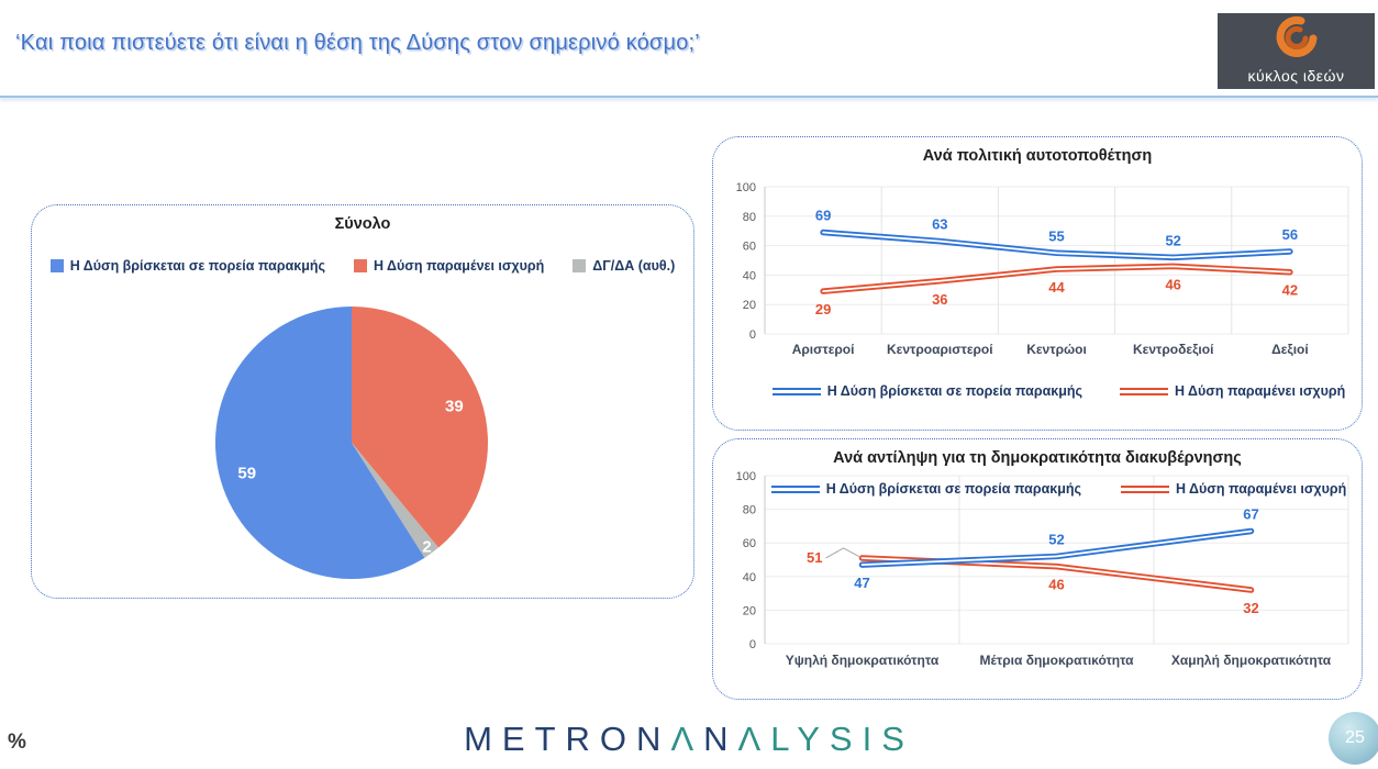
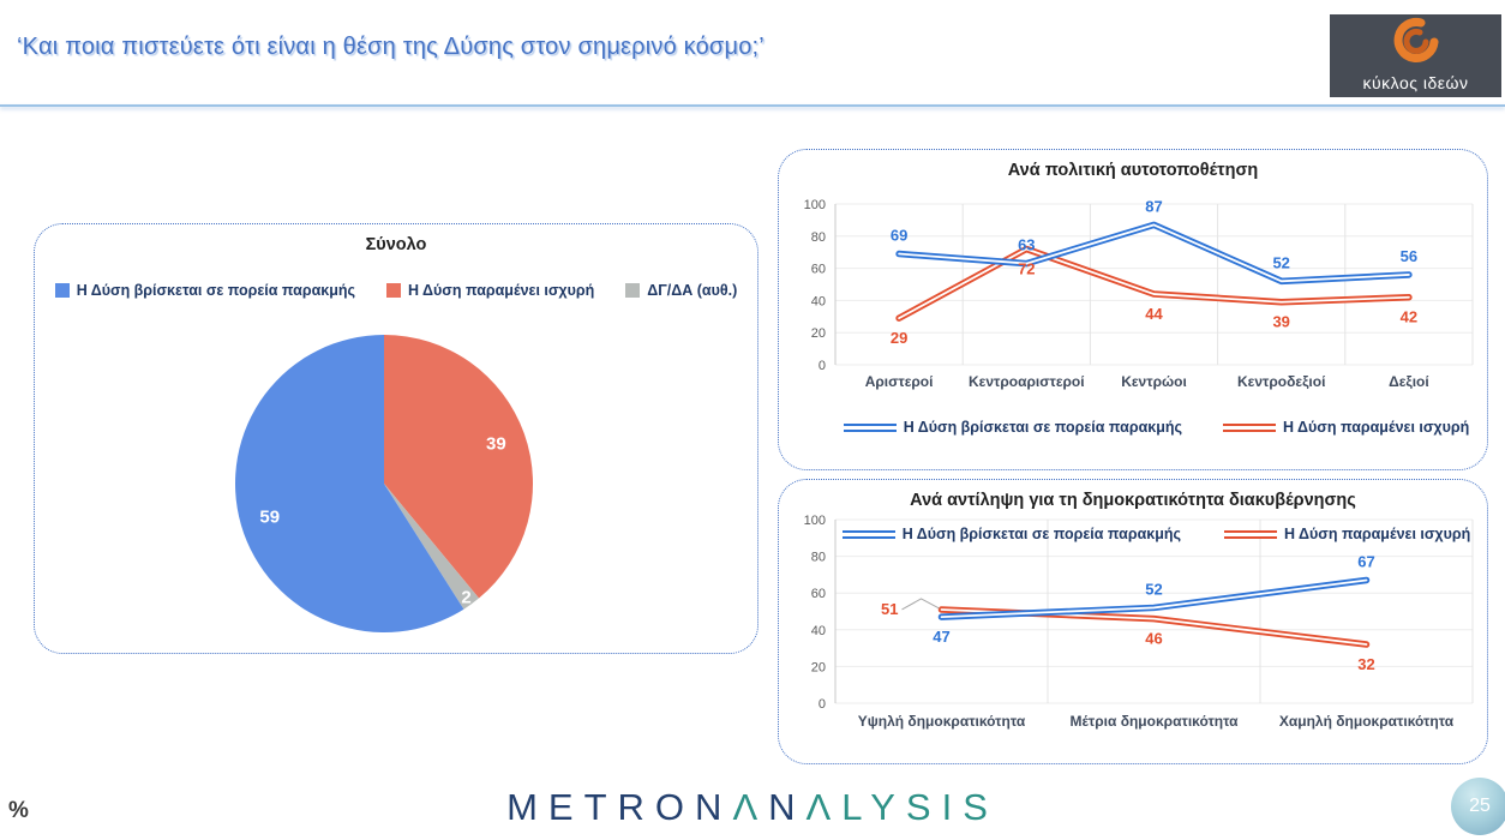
Ανά πολιτική αυτοτοποθέτηση/Η Δύση παραμένει ισχυρή/Κεντροαριστεροί: 36 -> 72
Ανά πολιτική αυτοτοποθέτηση/Η Δύση βρίσκεται σε πορεία παρακμής/Κεντρώοι: 55 -> 87
Ανά πολιτική αυτοτοποθέτηση/Η Δύση παραμένει ισχυρή/Κεντροδεξιοί: 46 -> 39
